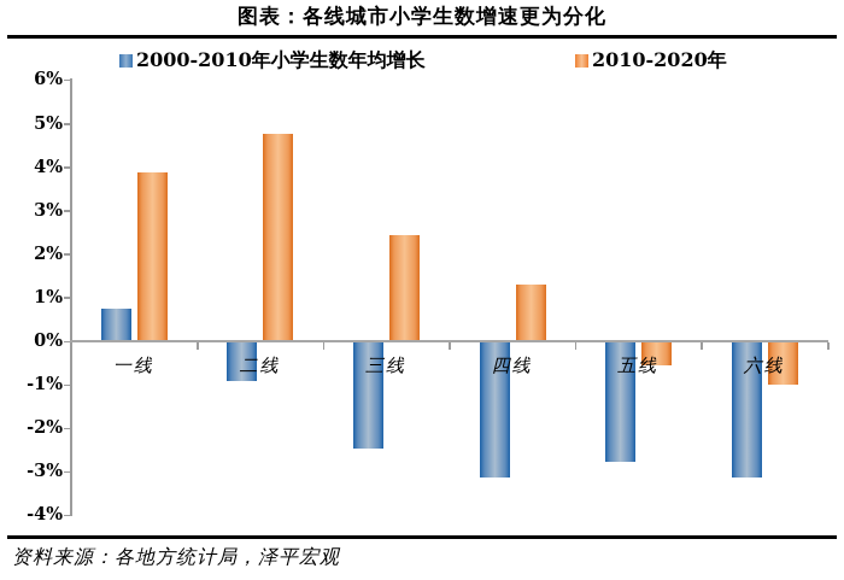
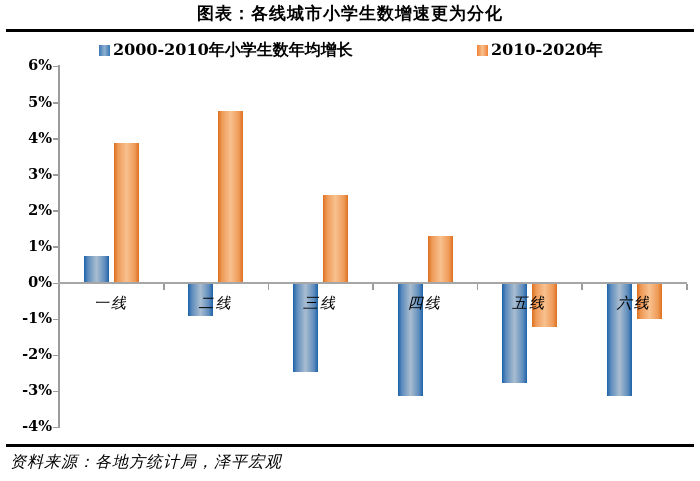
2010-2020年/五线: -0.5% -> -1.2%
